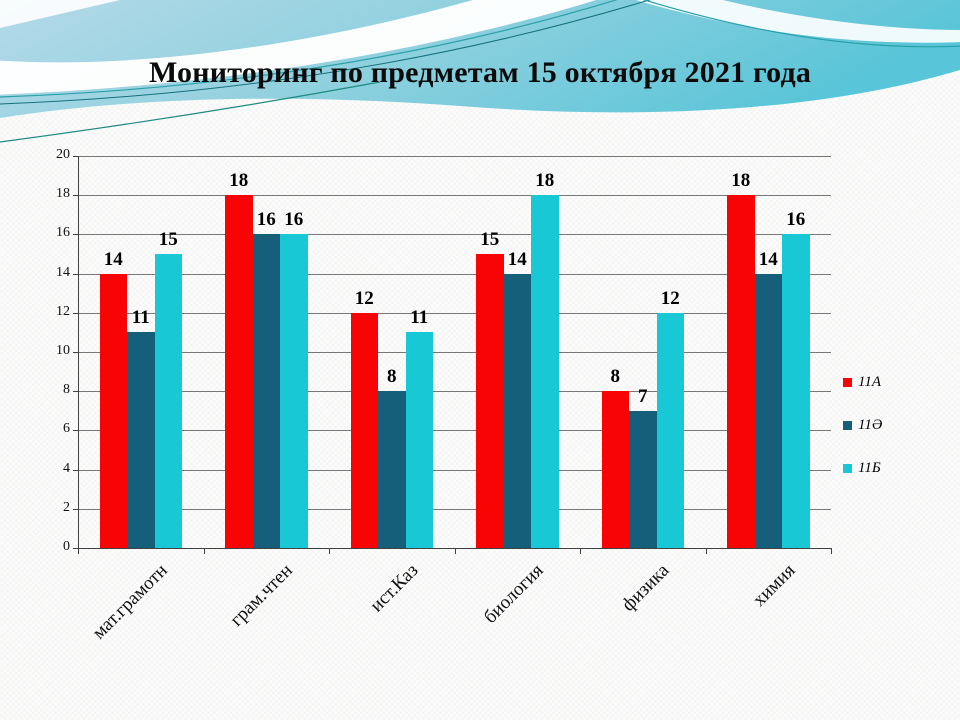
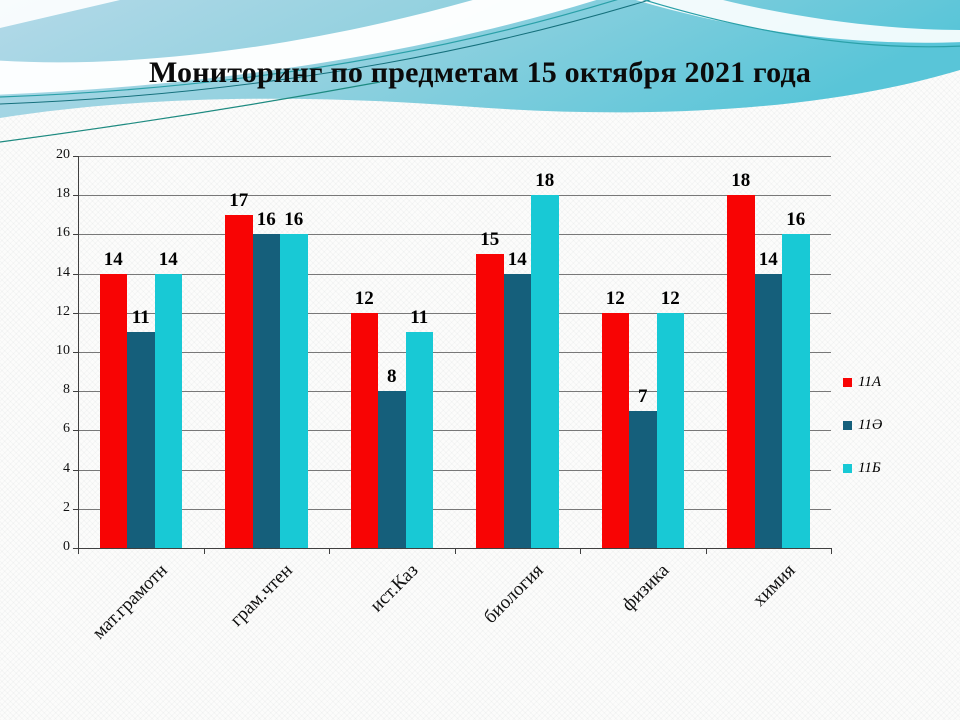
11Б/мат.грамотн: 15 -> 14
11А/грам.чтен: 18 -> 17
11А/физика: 8 -> 12
